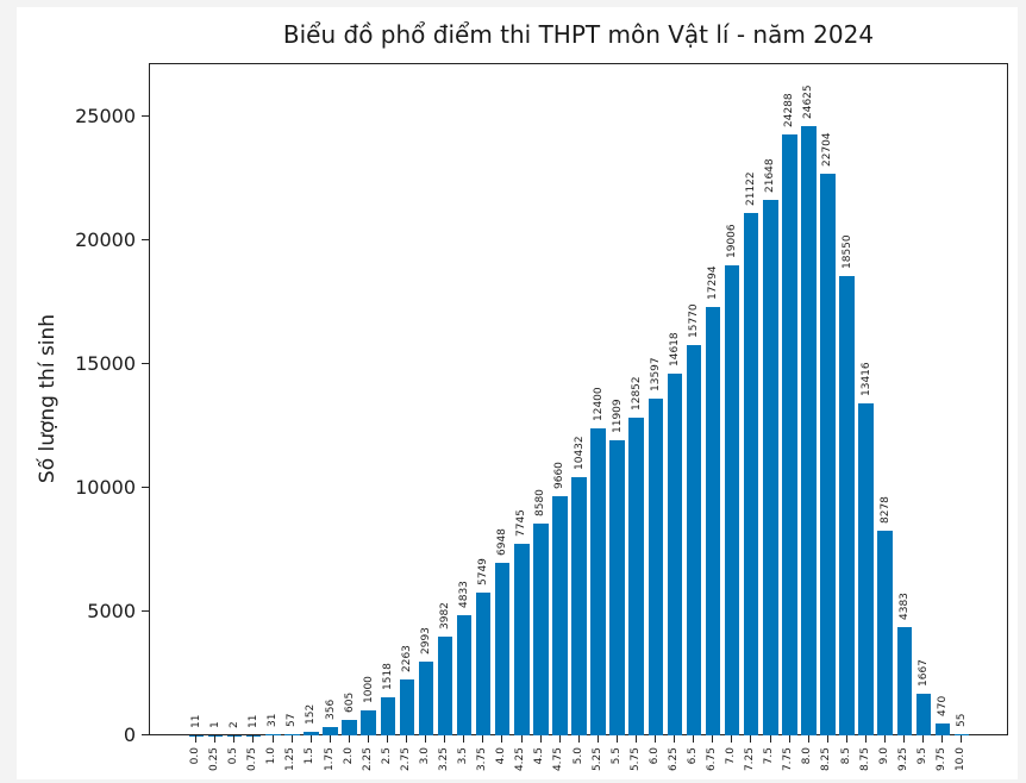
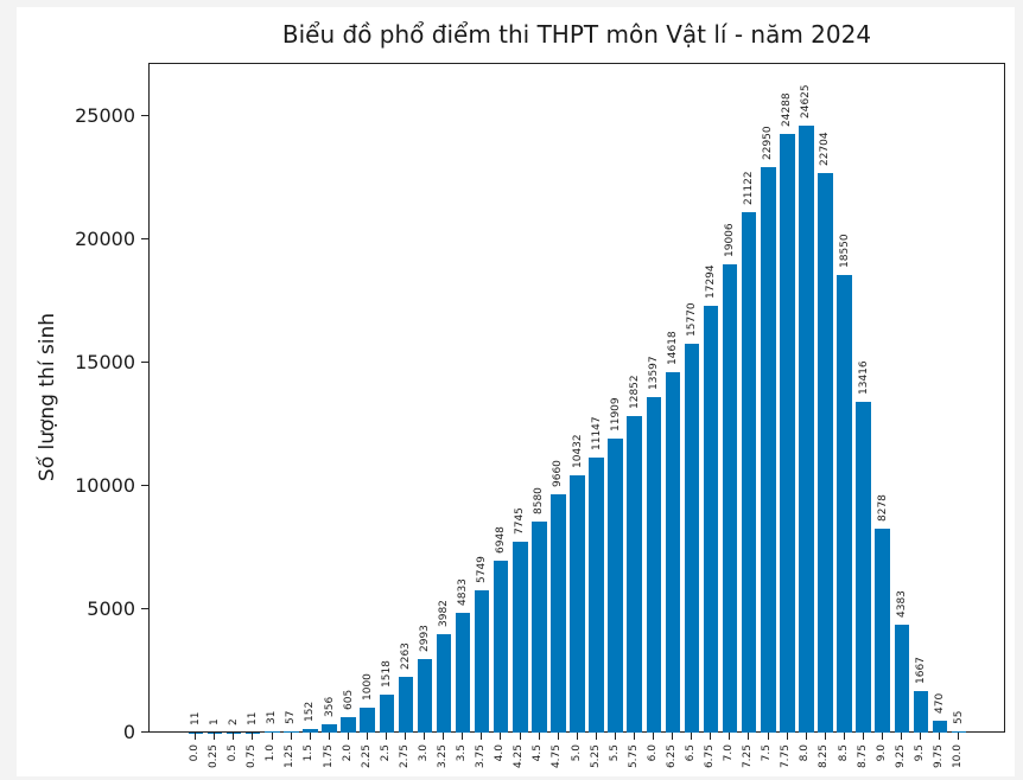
5.25: 12400 -> 11147
7.5: 21648 -> 22950
